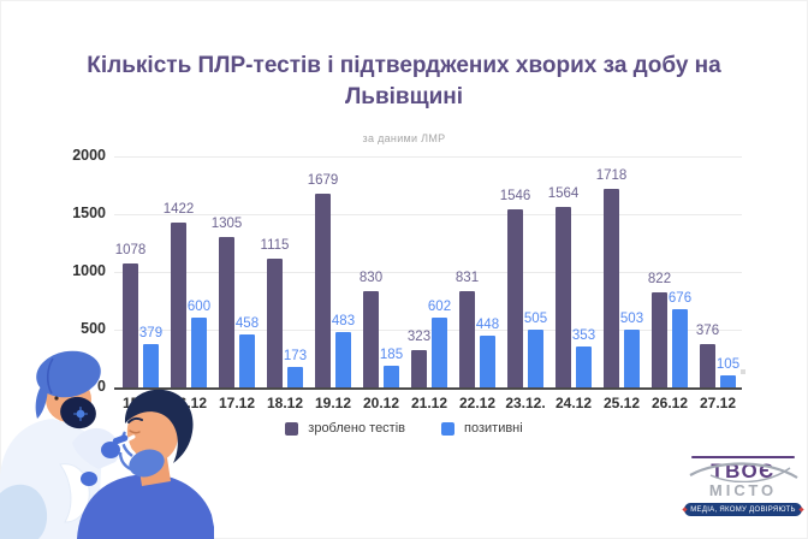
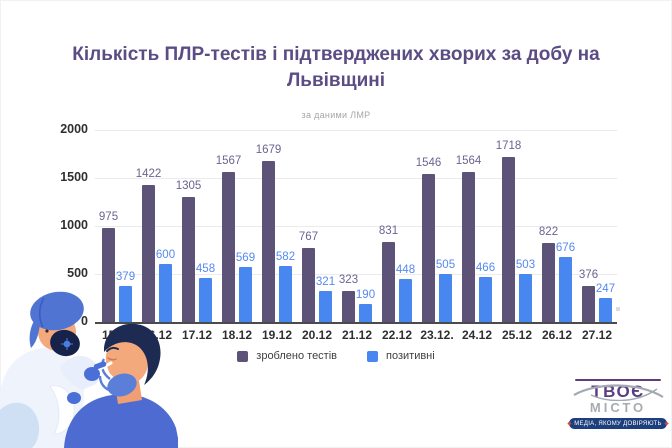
зроблено тестів/15.12: 1078 -> 975
зроблено тестів/18.12: 1115 -> 1567
позитивні/18.12: 173 -> 569
позитивні/19.12: 483 -> 582
зроблено тестів/20.12: 830 -> 767
позитивні/20.12: 185 -> 321
позитивні/21.12: 602 -> 190
позитивні/24.12: 353 -> 466
позитивні/27.12: 105 -> 247
